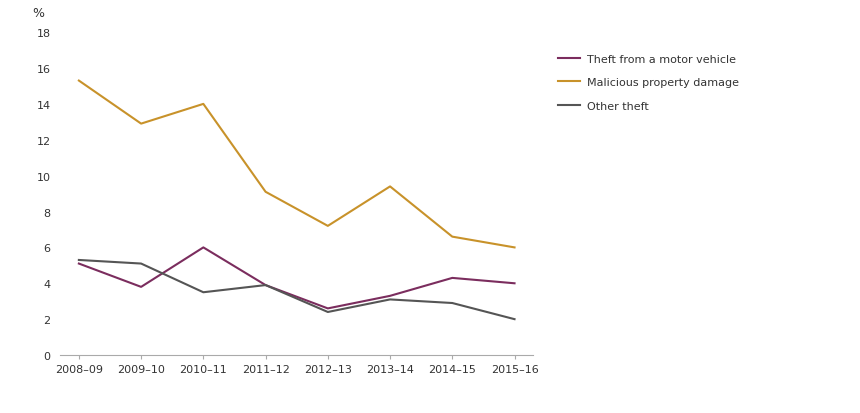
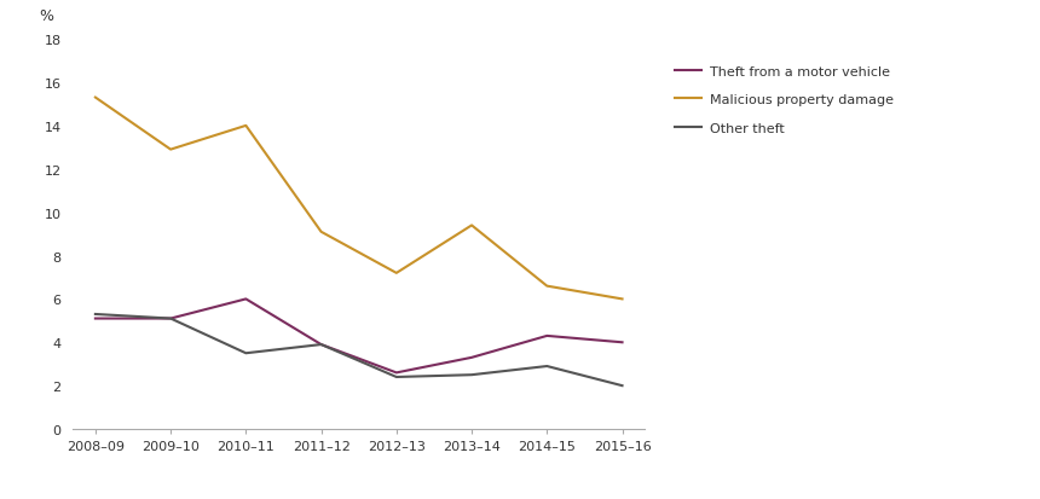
Theft from a motor vehicle/2009–10: 3.8 -> 5.1
Other theft/2013–14: 3.1 -> 2.5
